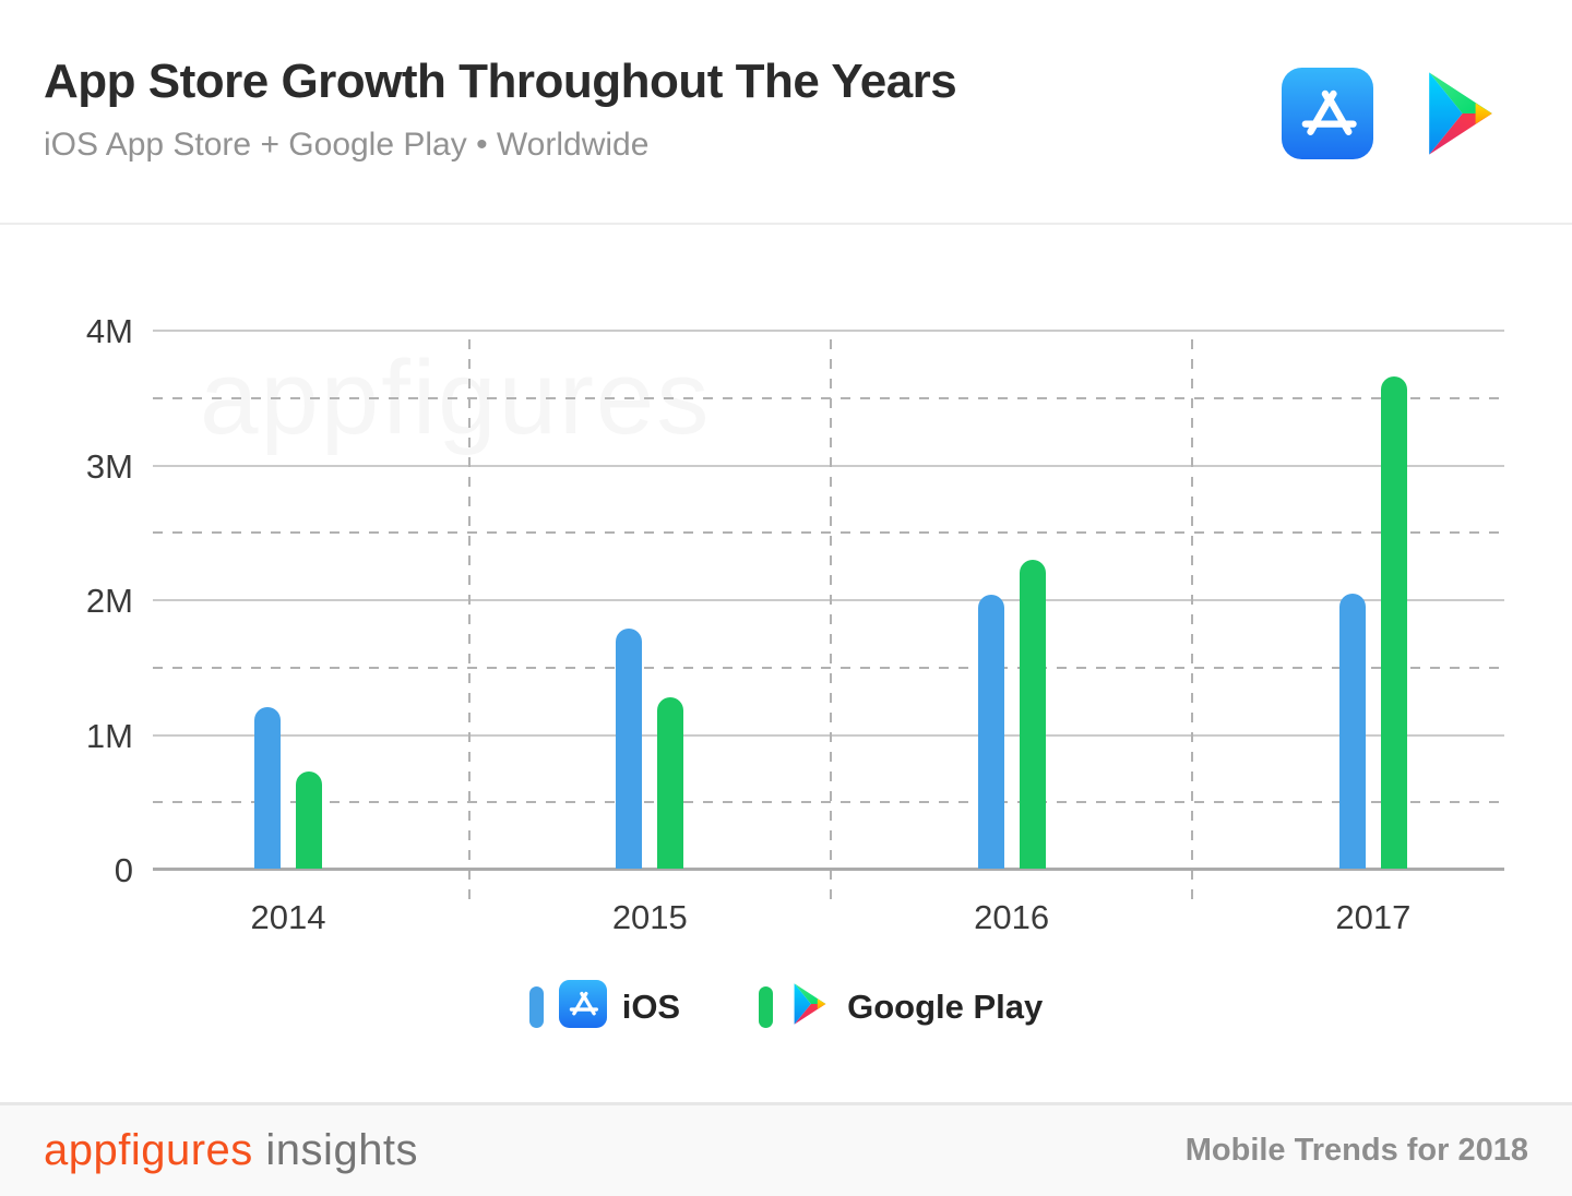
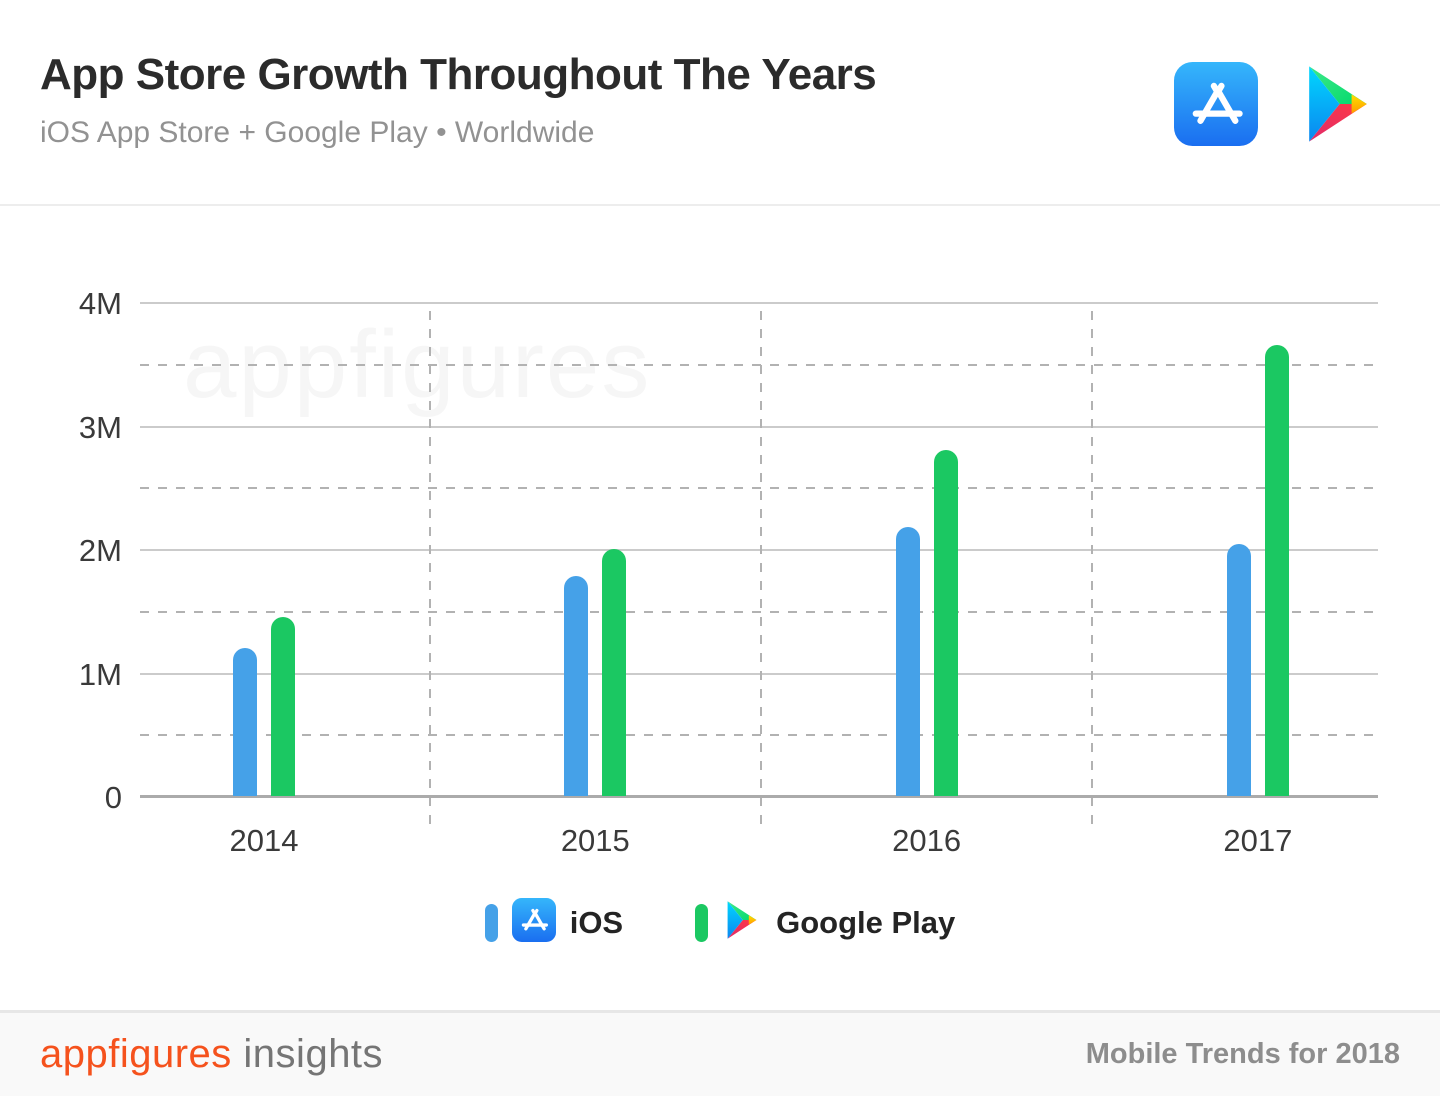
Google Play/2014: 0.72M -> 1.45M
Google Play/2015: 1.27M -> 2.00M
iOS/2016: 2.03M -> 2.18M
Google Play/2016: 2.29M -> 2.80M
